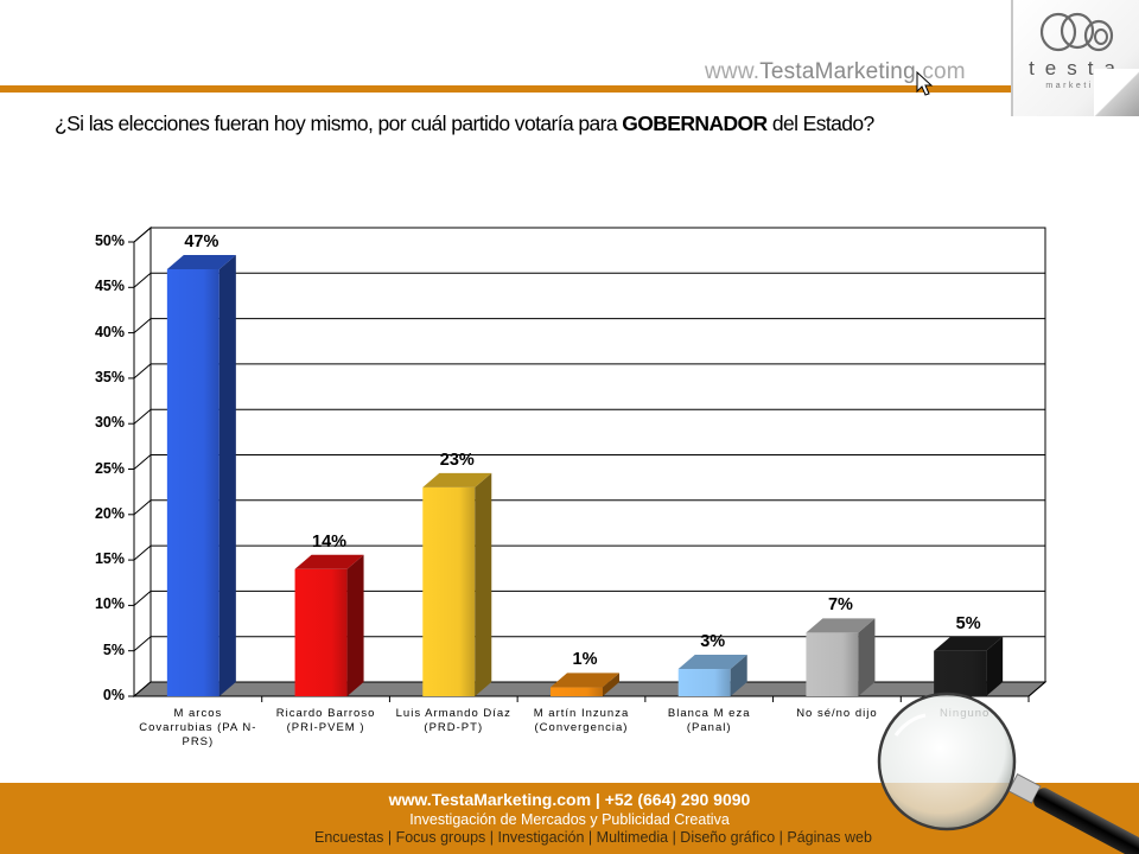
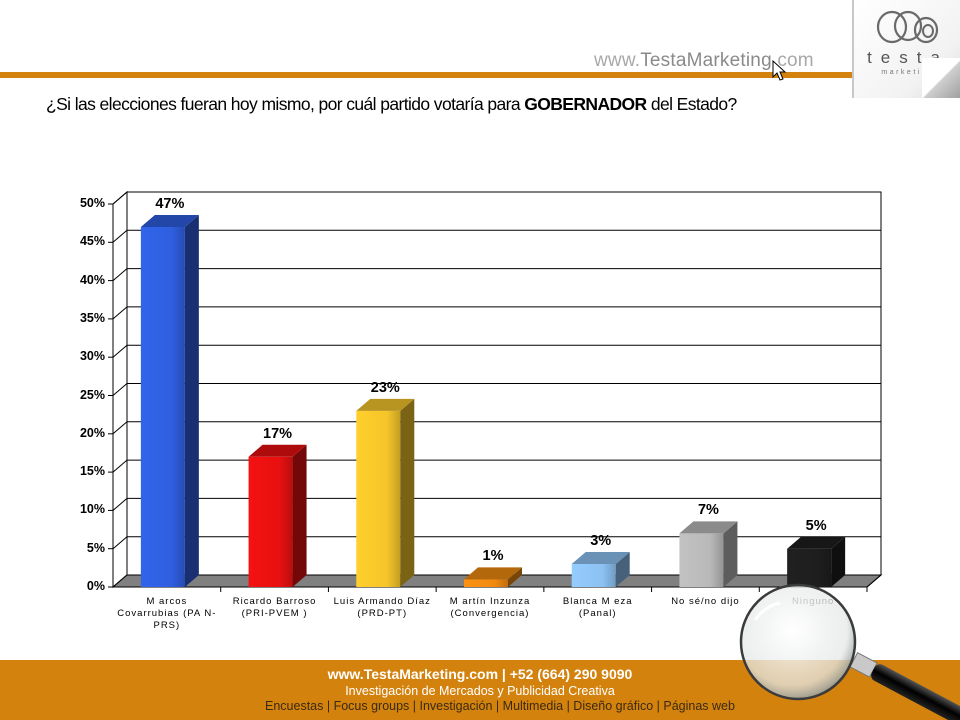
Ricardo Barroso (PRI-PVEM): 14% -> 17%
